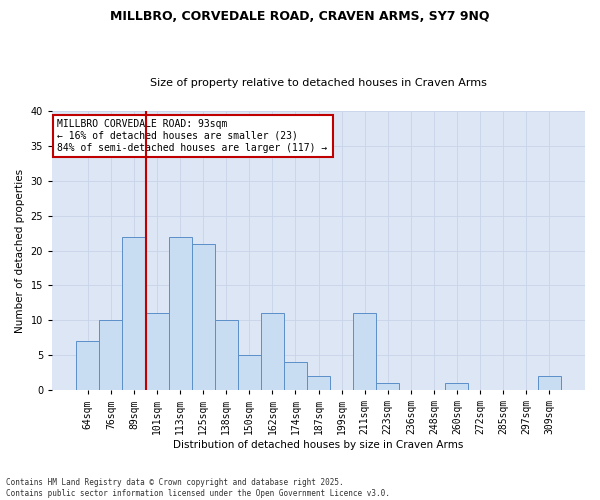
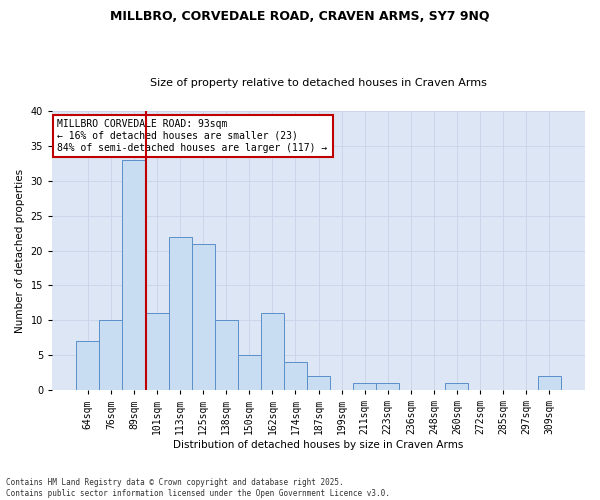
89sqm: 22 -> 33
211sqm: 11 -> 1
